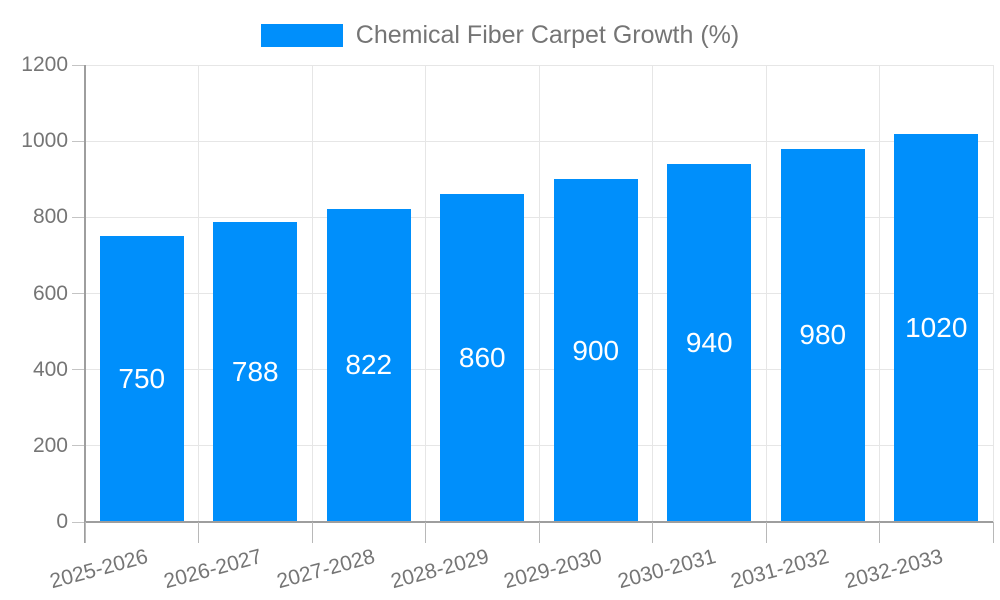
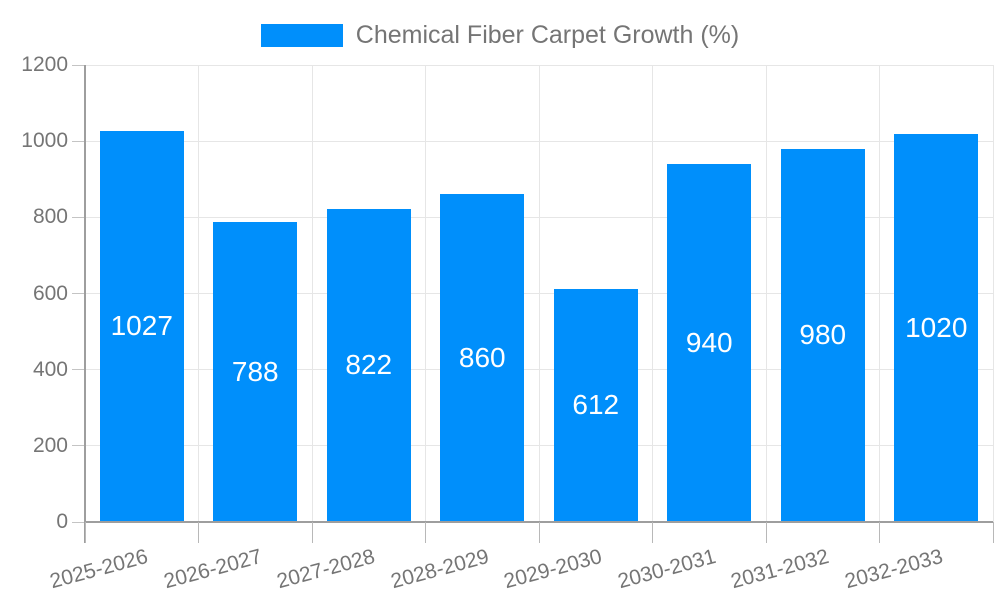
2025-2026: 750 -> 1027
2029-2030: 900 -> 612
